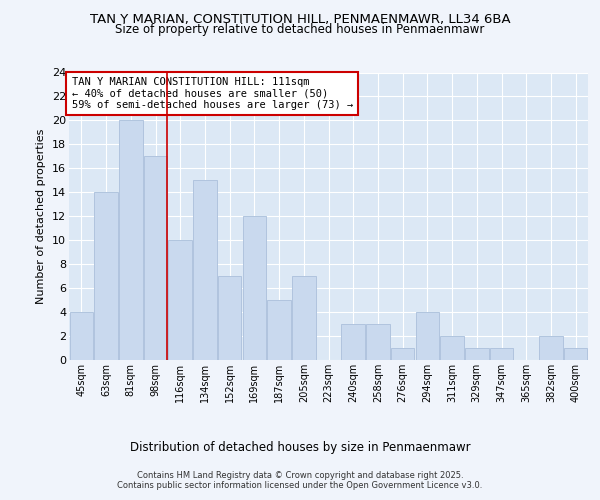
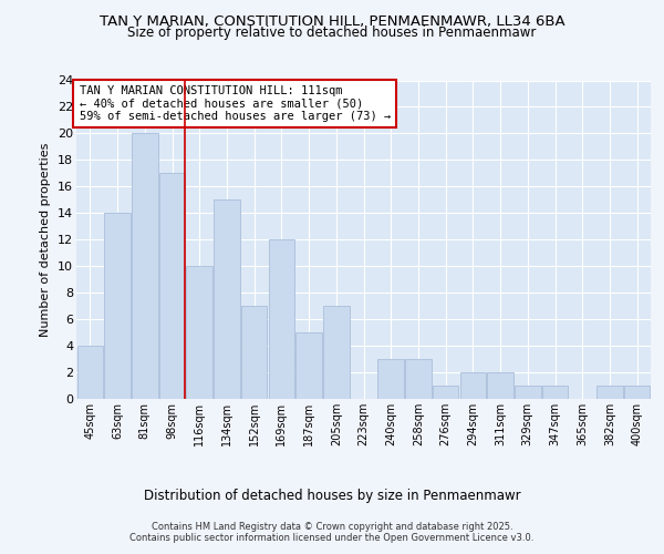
294sqm: 4 -> 2
382sqm: 2 -> 1
